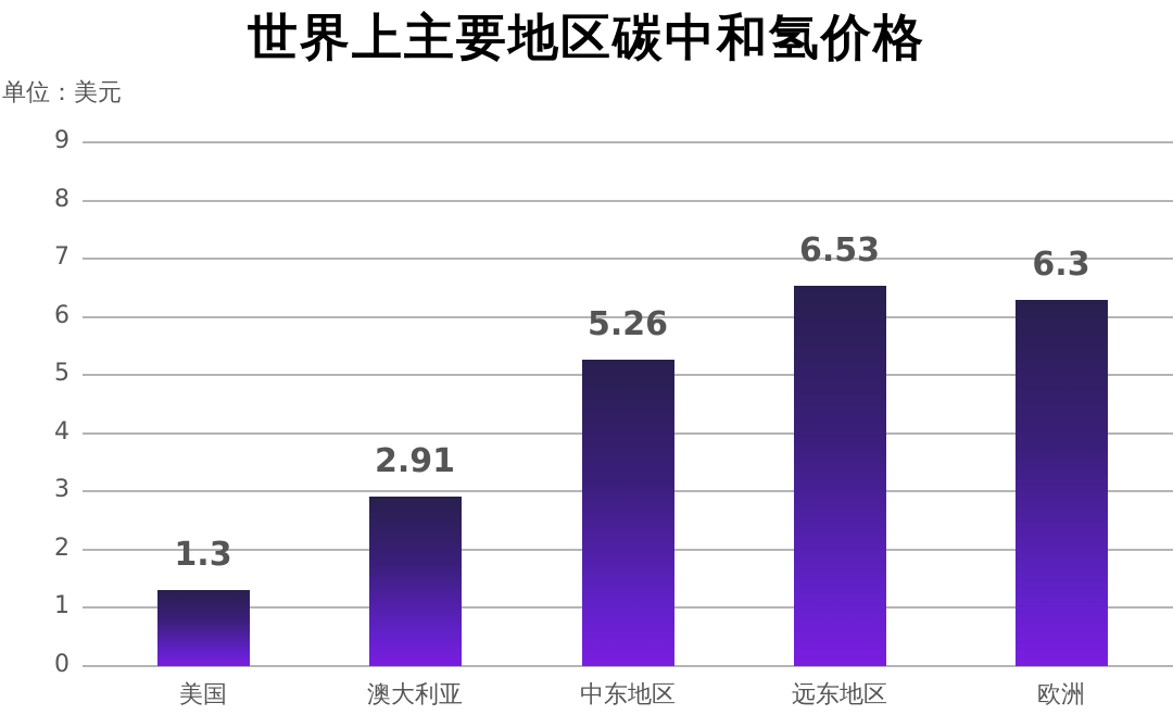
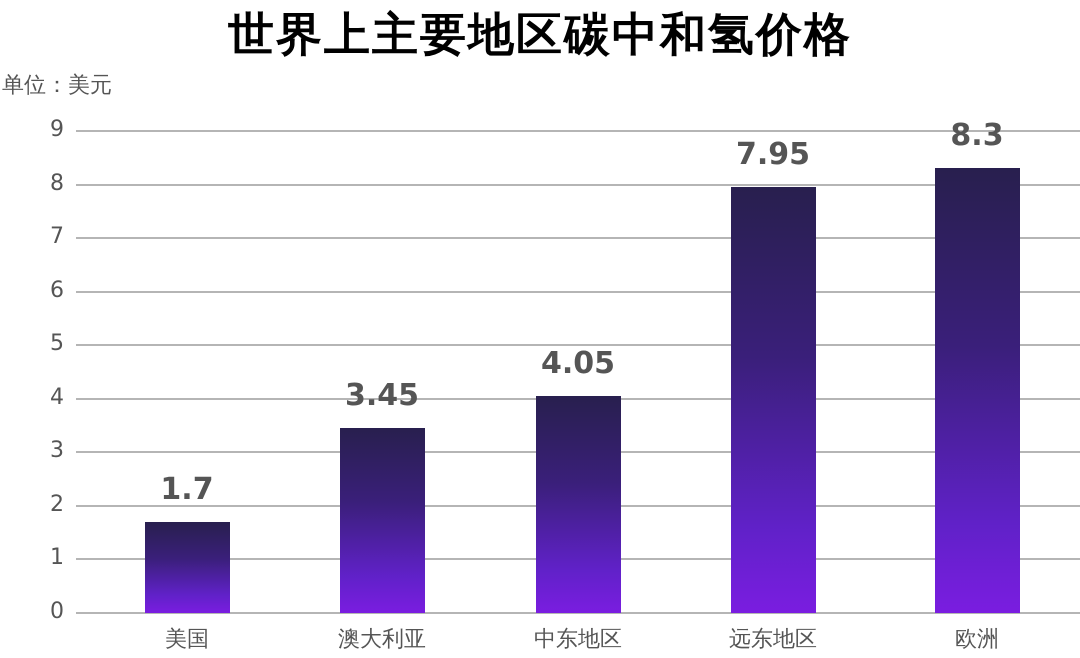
美国: 1.3 -> 1.7
澳大利亚: 2.91 -> 3.45
中东地区: 5.26 -> 4.05
远东地区: 6.53 -> 7.95
欧洲: 6.3 -> 8.3
